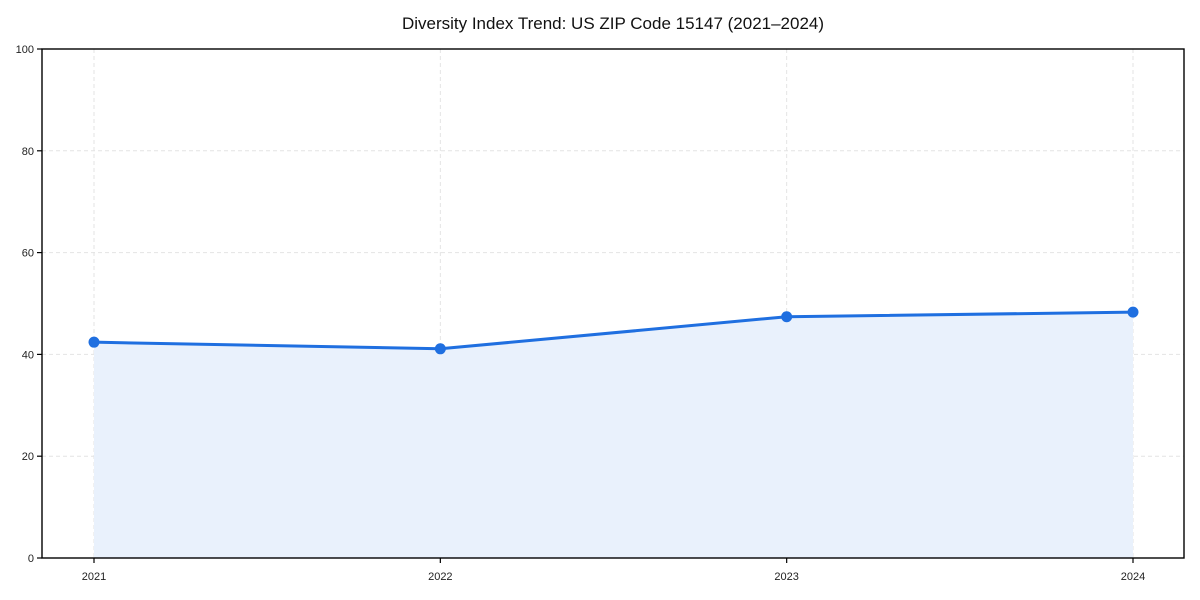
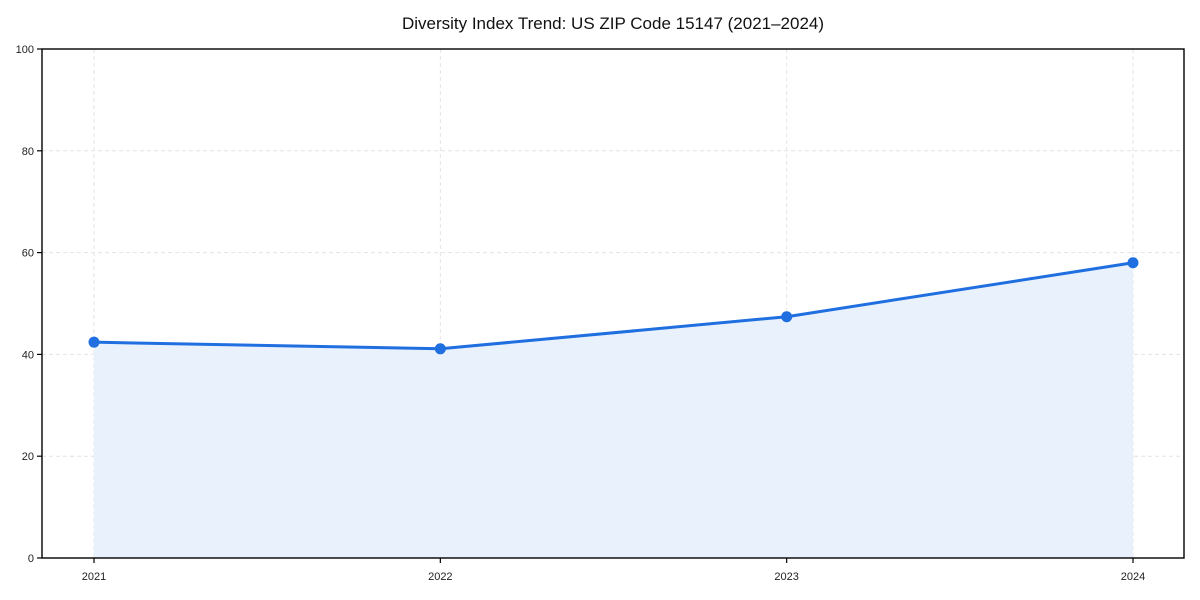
2024: 48 -> 58
